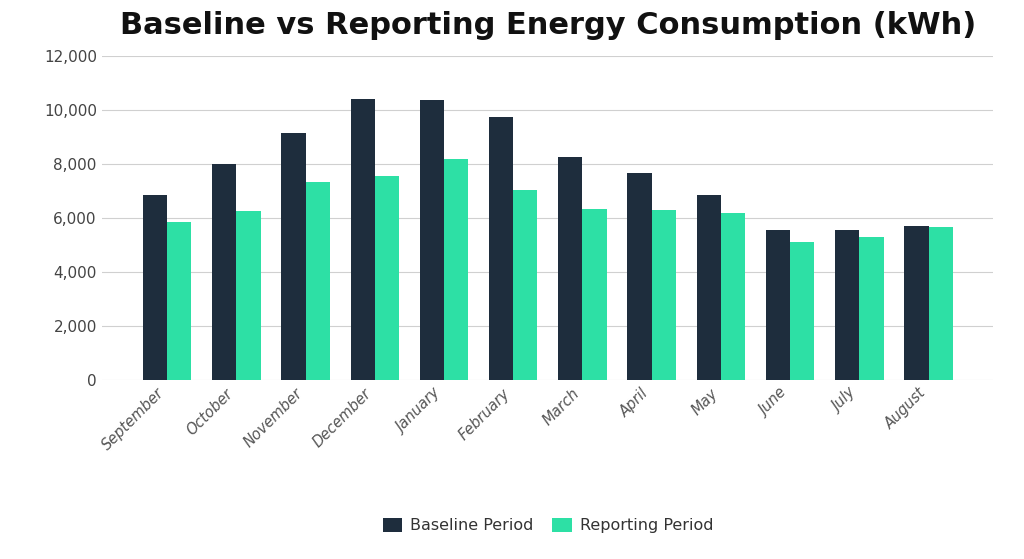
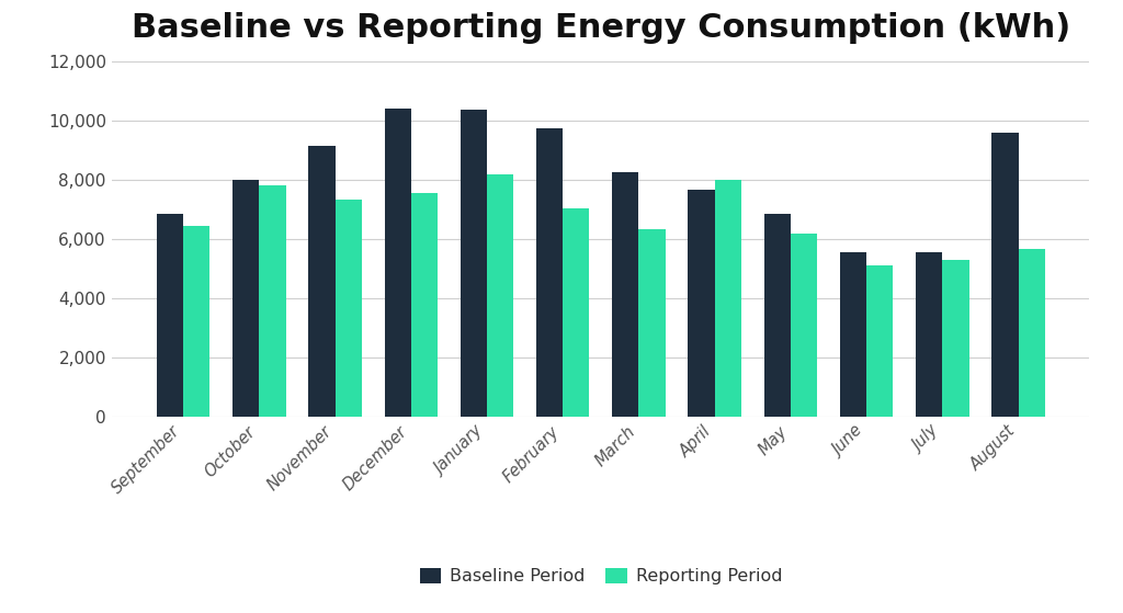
Reporting Period/September: 5,850 -> 6,450
Reporting Period/October: 6,250 -> 7,800
Reporting Period/April: 6,300 -> 8,000
Baseline Period/August: 5,700 -> 9,600
